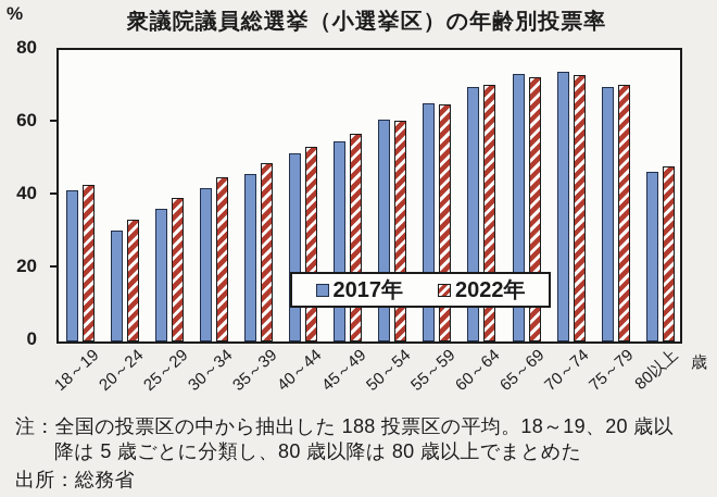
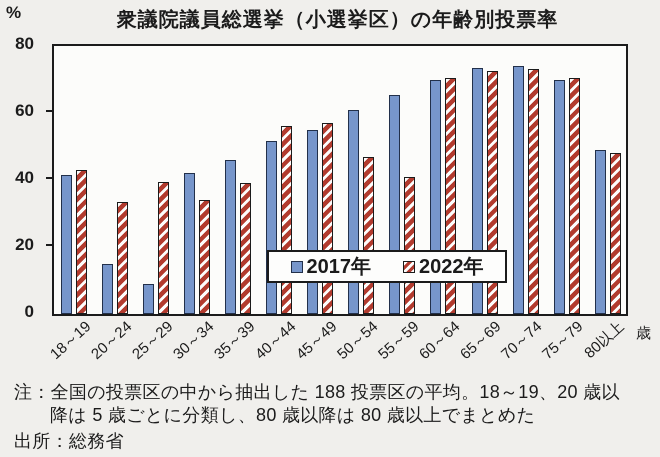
2017年/20～24: 30 -> 15
2017年/25～29: 36 -> 9
2022年/30～34: 45 -> 34
2022年/35～39: 49 -> 39
2022年/40～44: 54 -> 56
2022年/50～54: 60 -> 47
2022年/55～59: 65 -> 41
2017年/80以上: 46 -> 49
